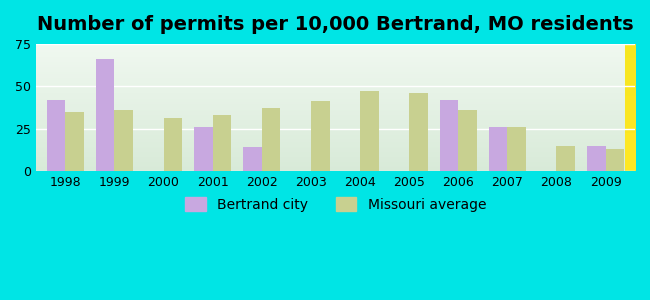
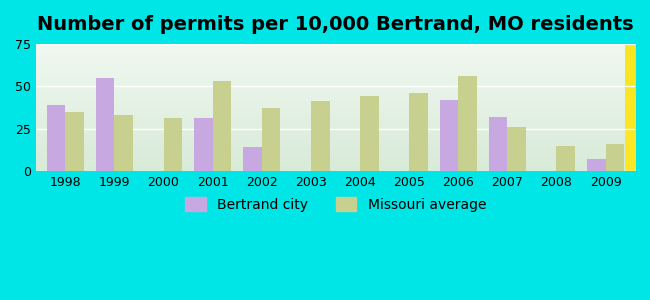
Bertrand city/1998: 42 -> 39
Bertrand city/1999: 66 -> 55
Missouri average/1999: 36 -> 33
Bertrand city/2001: 26 -> 31
Missouri average/2001: 33 -> 53
Missouri average/2004: 47 -> 44
Missouri average/2006: 36 -> 56
Bertrand city/2007: 26 -> 32
Bertrand city/2009: 15 -> 7
Missouri average/2009: 13 -> 16
